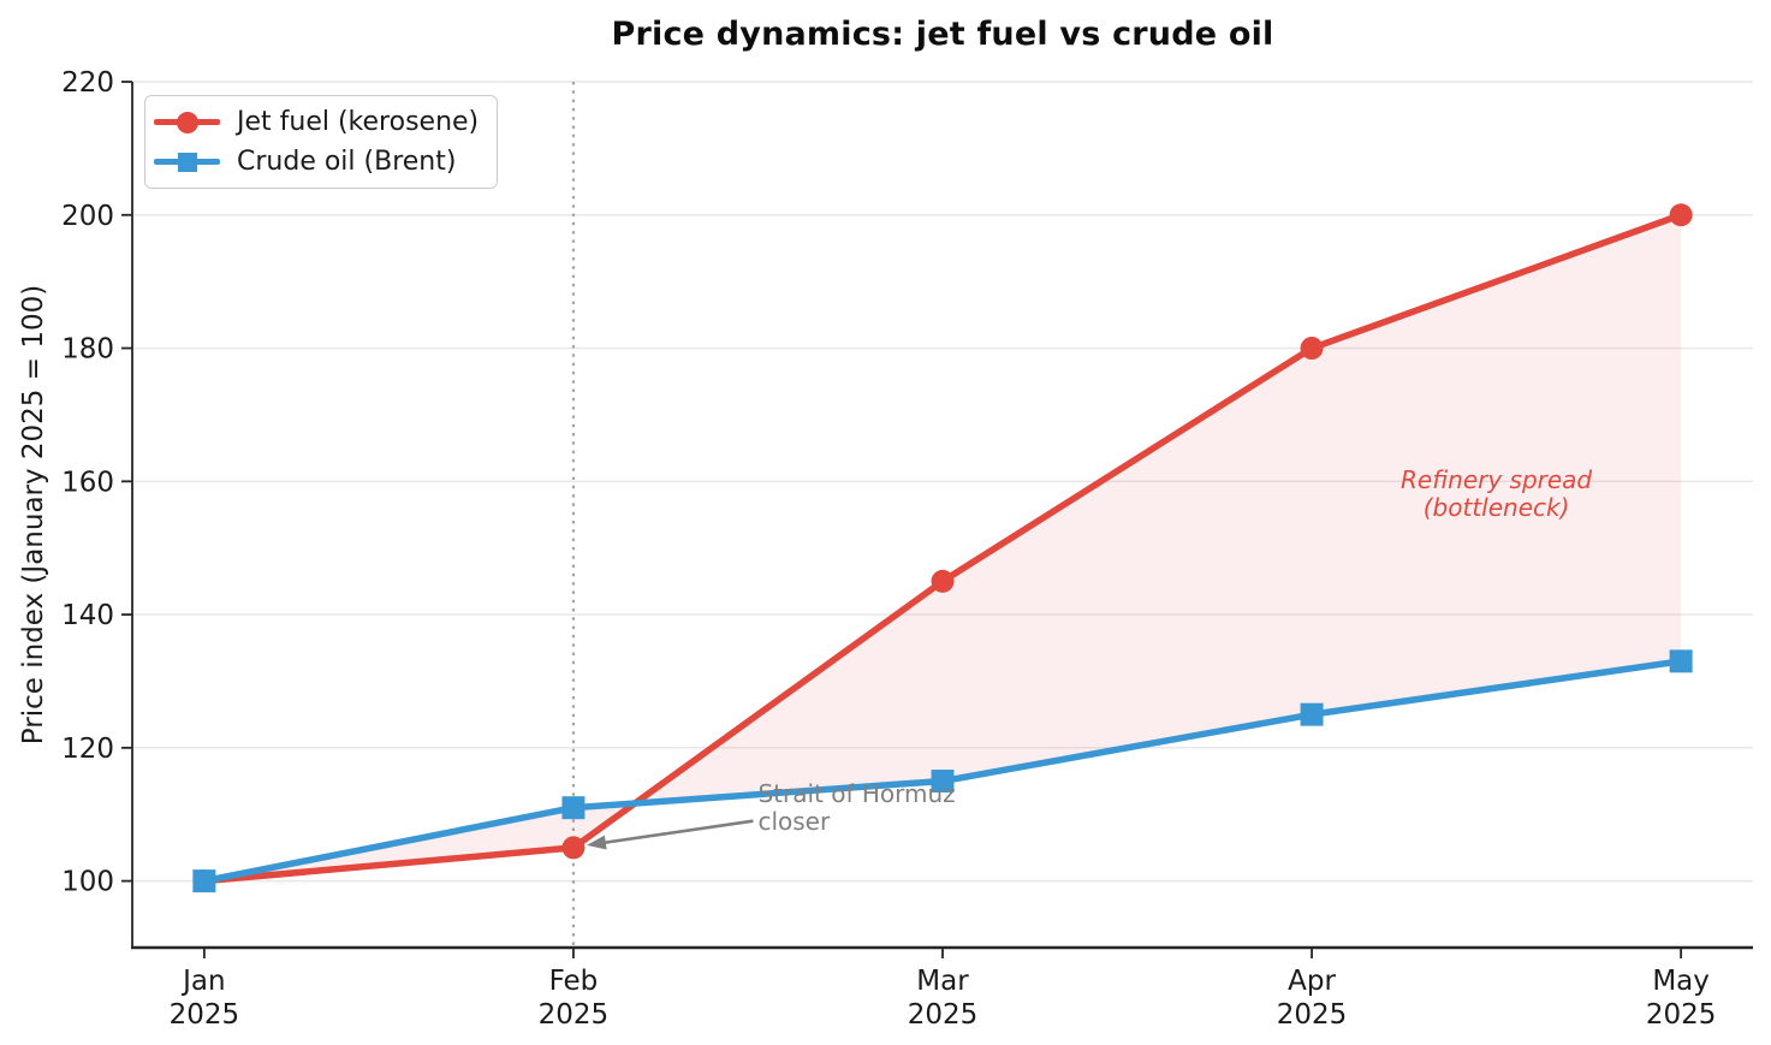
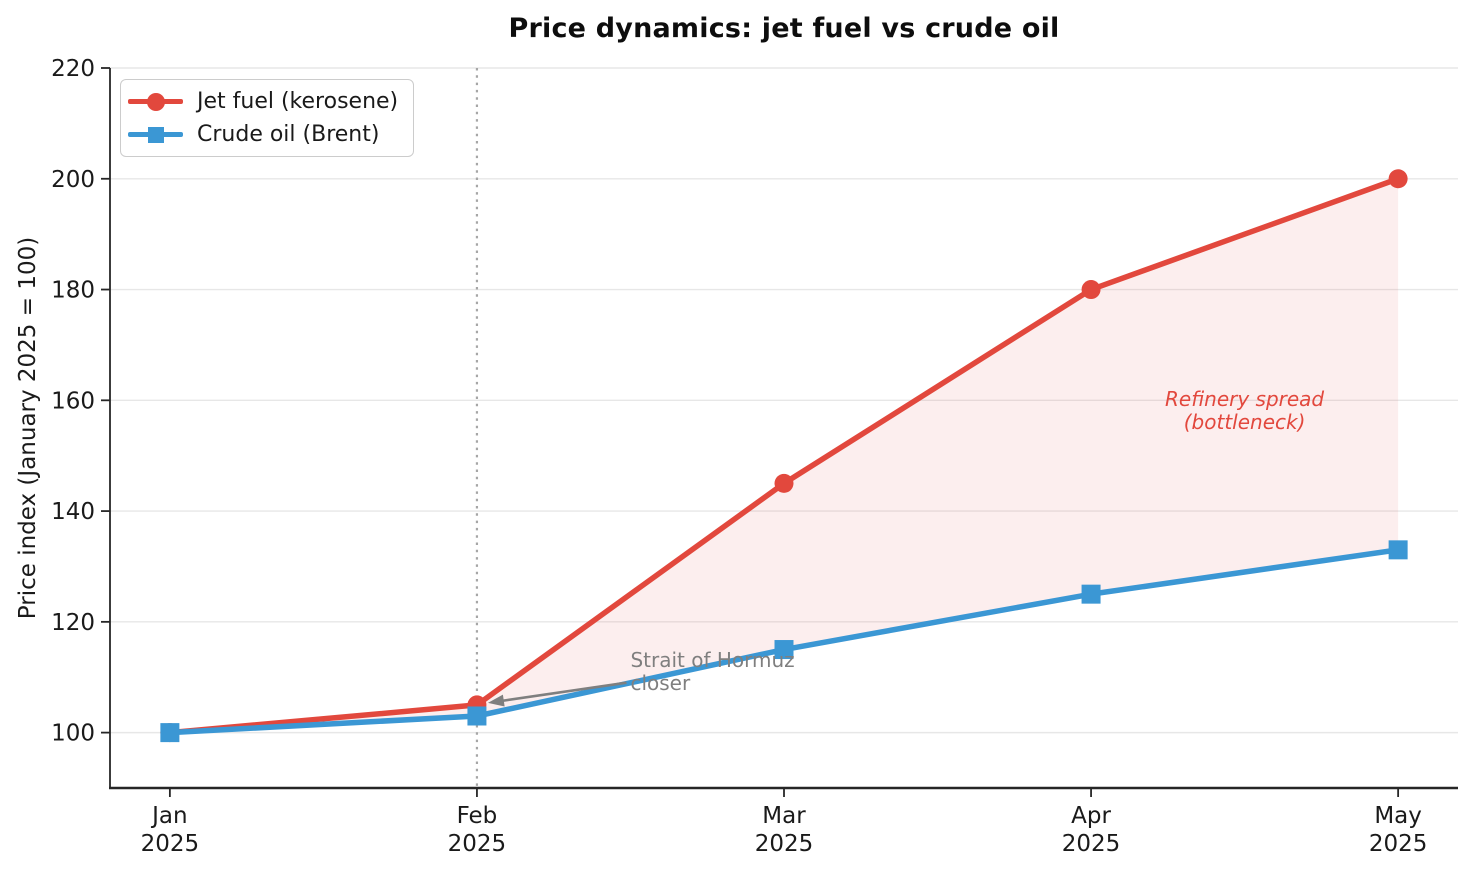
Crude oil (Brent)/Feb 2025: 111 -> 103
